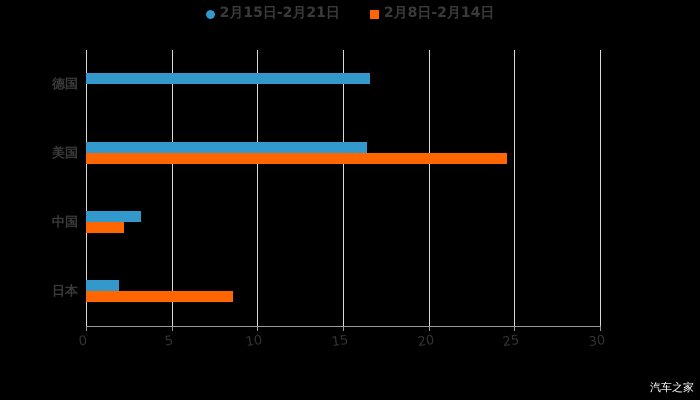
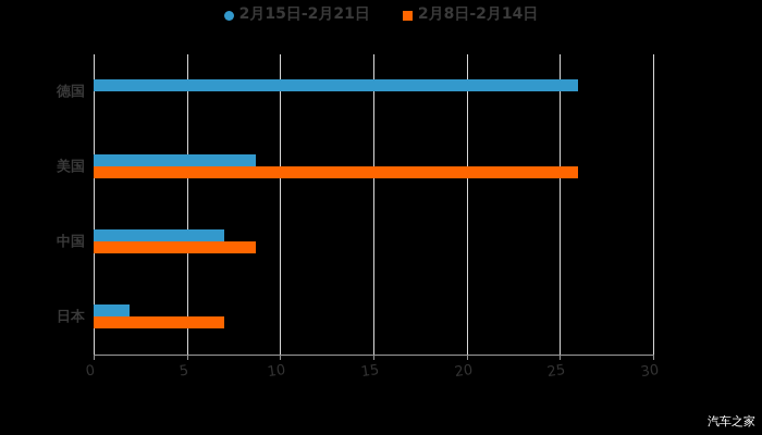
2月15日-2月21日/德国: 16.6 -> 26.0
2月15日-2月21日/美国: 16.4 -> 8.7
2月8日-2月14日/美国: 24.6 -> 26.0
2月15日-2月21日/中国: 3.2 -> 7.0
2月8日-2月14日/中国: 2.2 -> 8.7
2月8日-2月14日/日本: 8.6 -> 7.0
